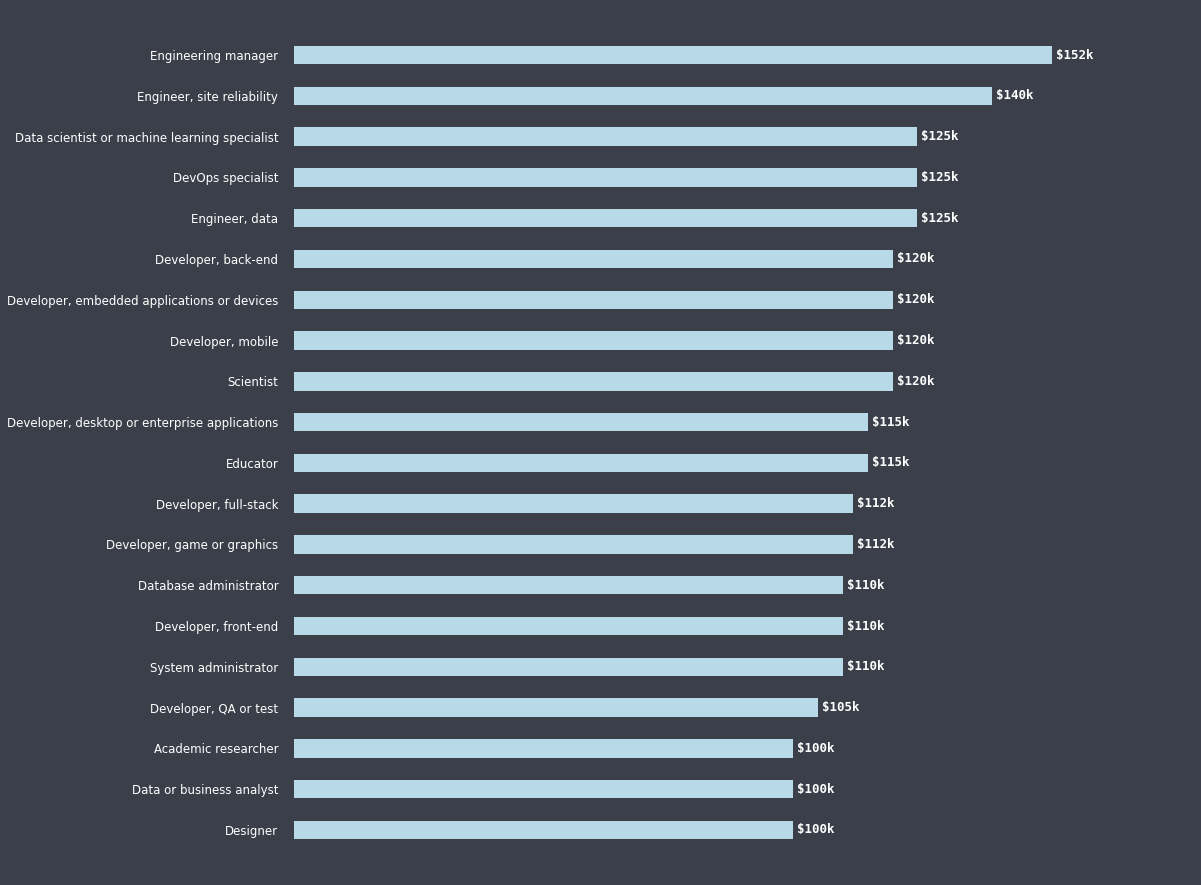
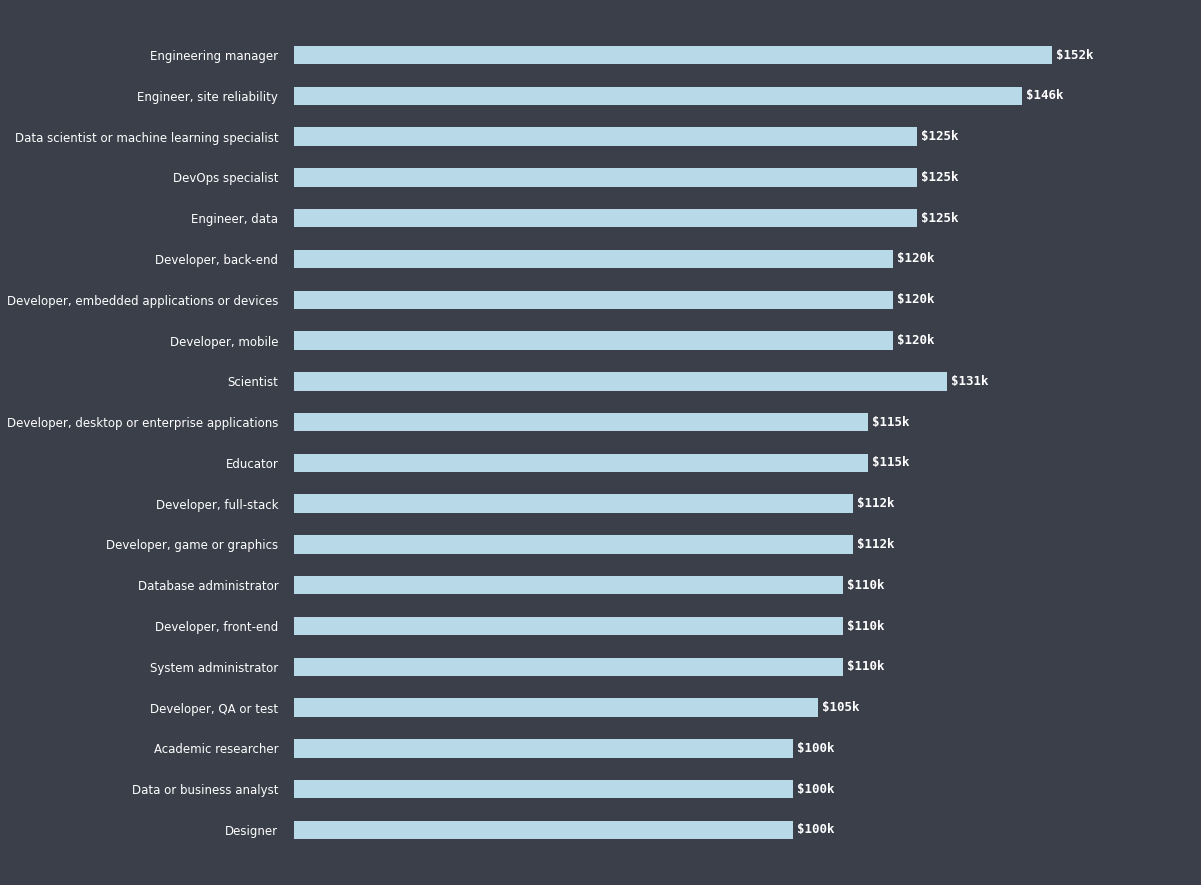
Engineer, site reliability: $140k -> $146k
Scientist: $120k -> $131k
